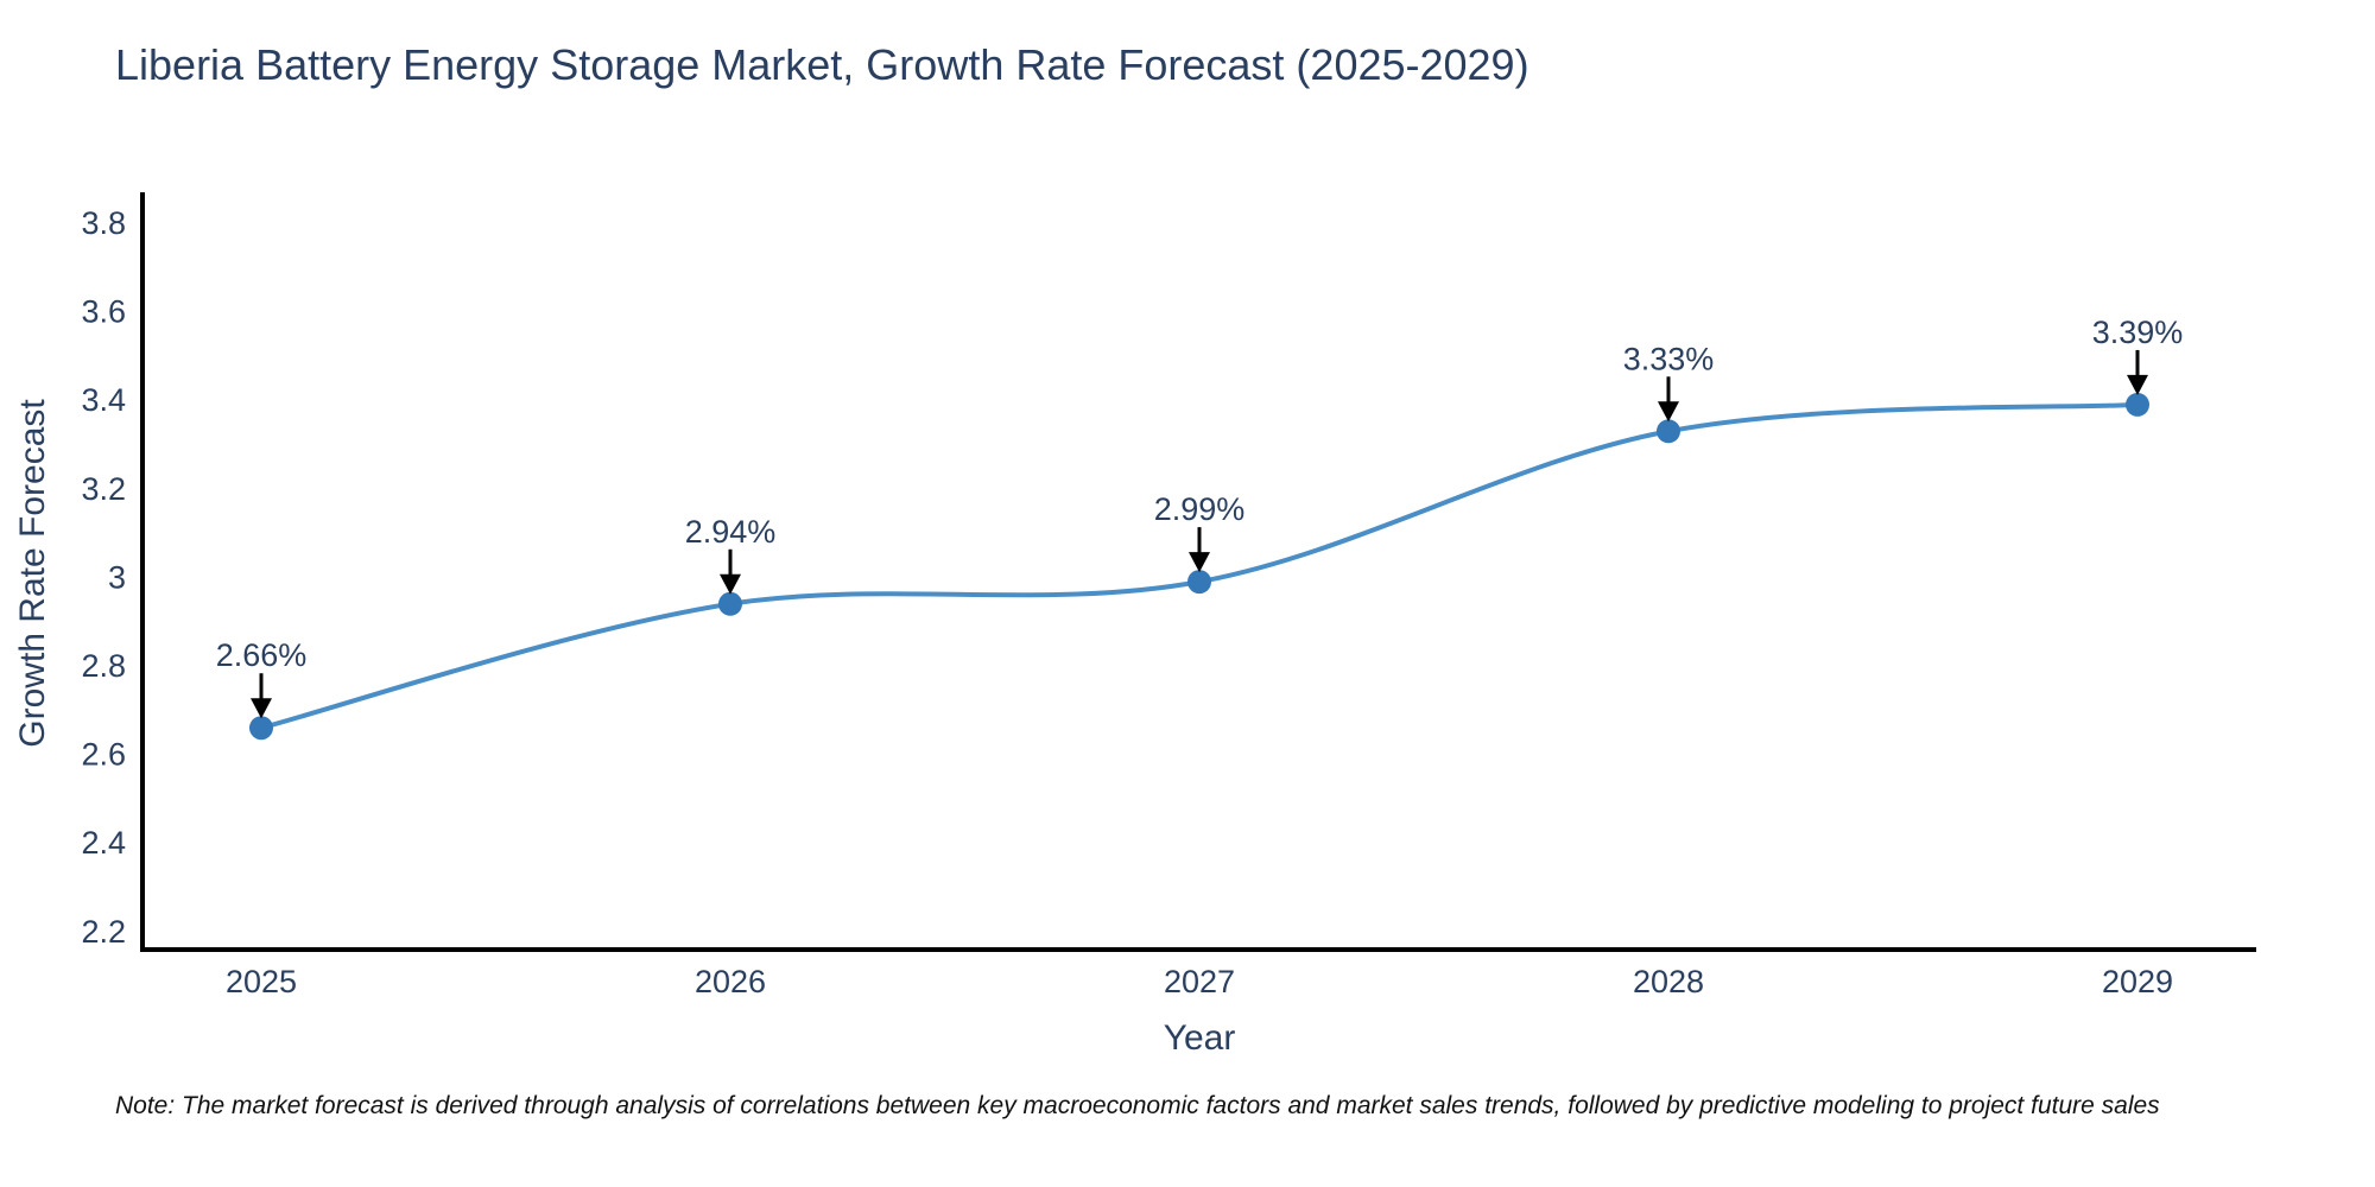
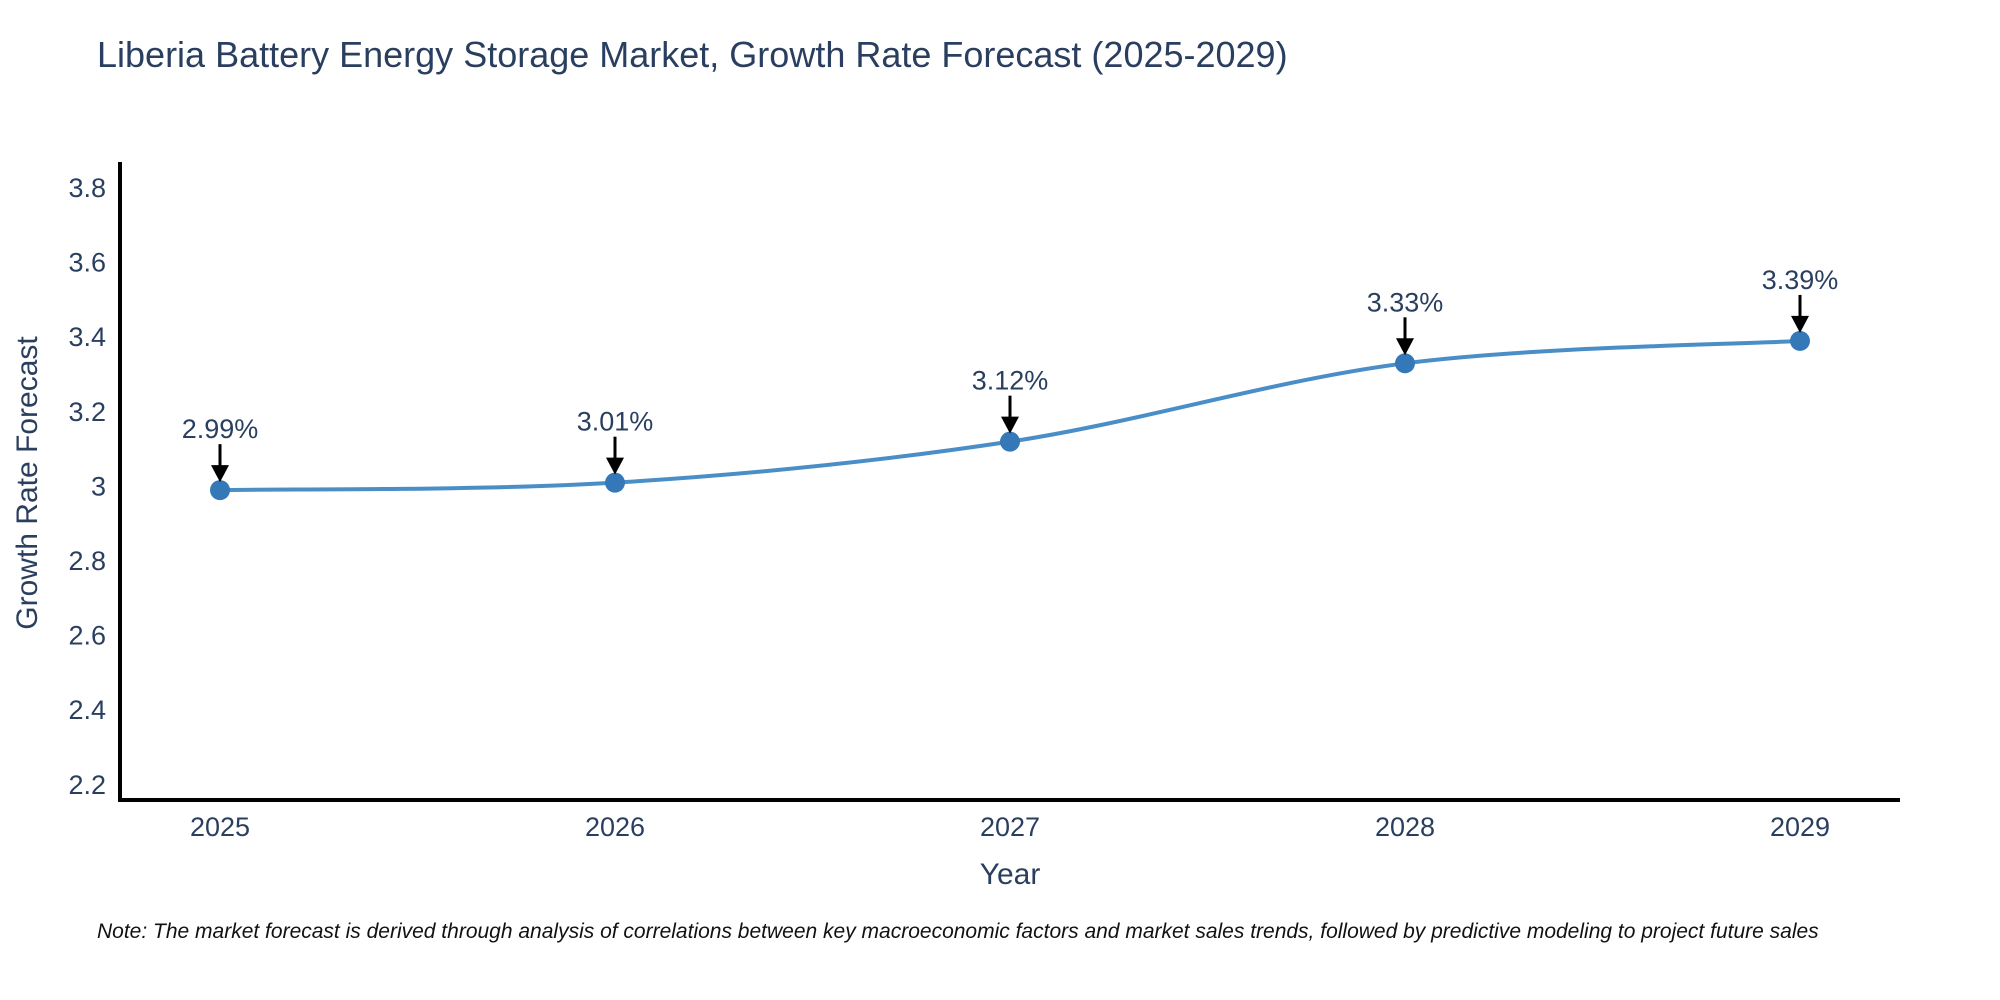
2025: 2.66% -> 2.99%
2026: 2.94% -> 3.01%
2027: 2.99% -> 3.12%
